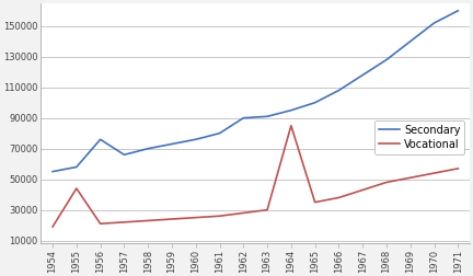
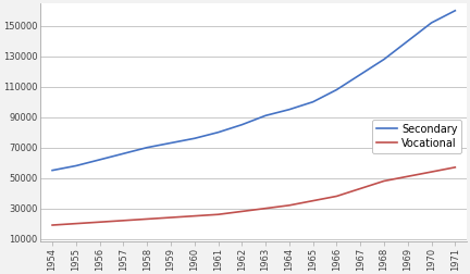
Vocational/1955: 44000 -> 20000
Secondary/1956: 76000 -> 62000
Secondary/1962: 90000 -> 85000
Vocational/1964: 85000 -> 32000
